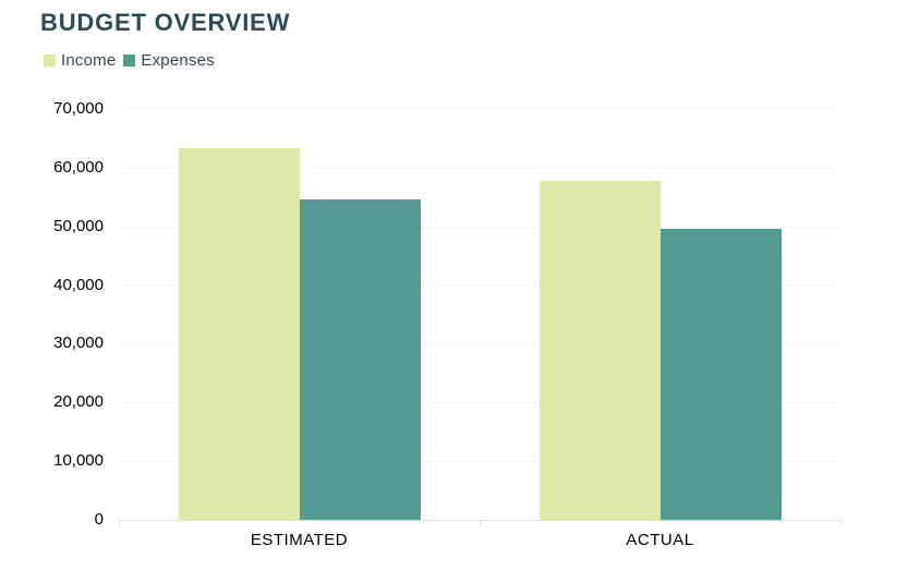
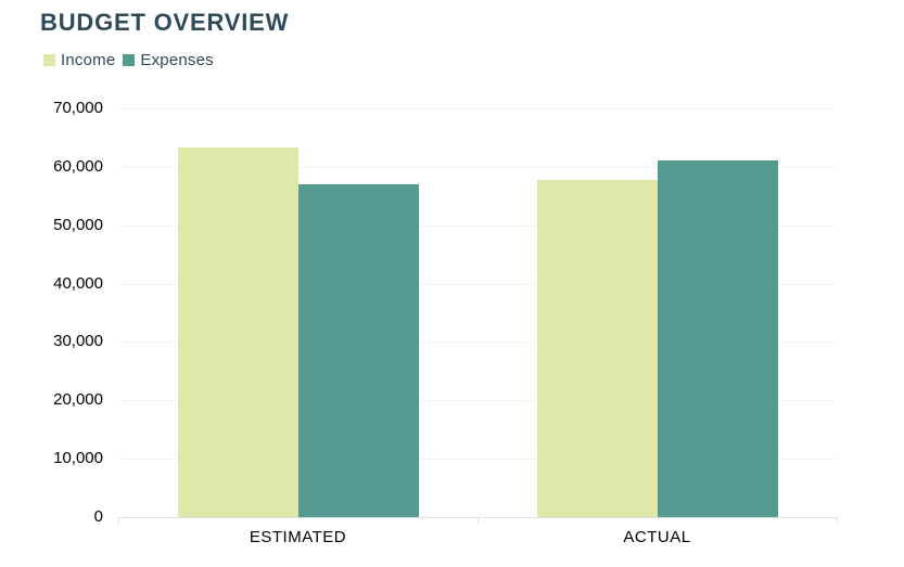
Expenses/ESTIMATED: 54000 -> 57000
Expenses/ACTUAL: 50000 -> 61000
